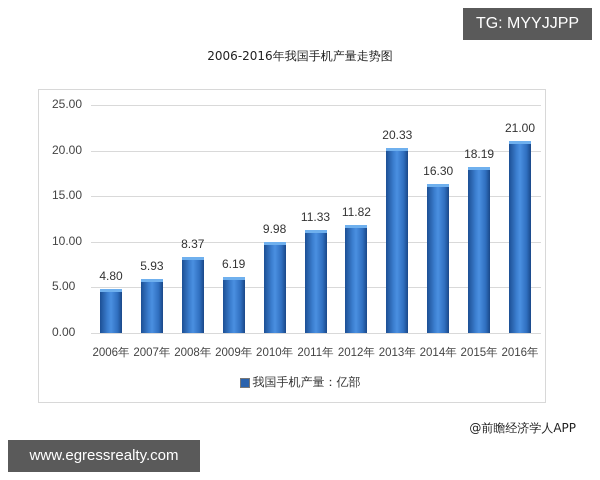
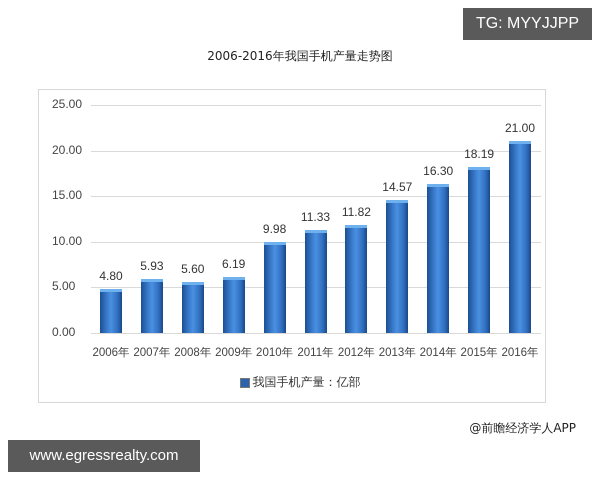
2008年: 8.37 -> 5.60
2013年: 20.33 -> 14.57
